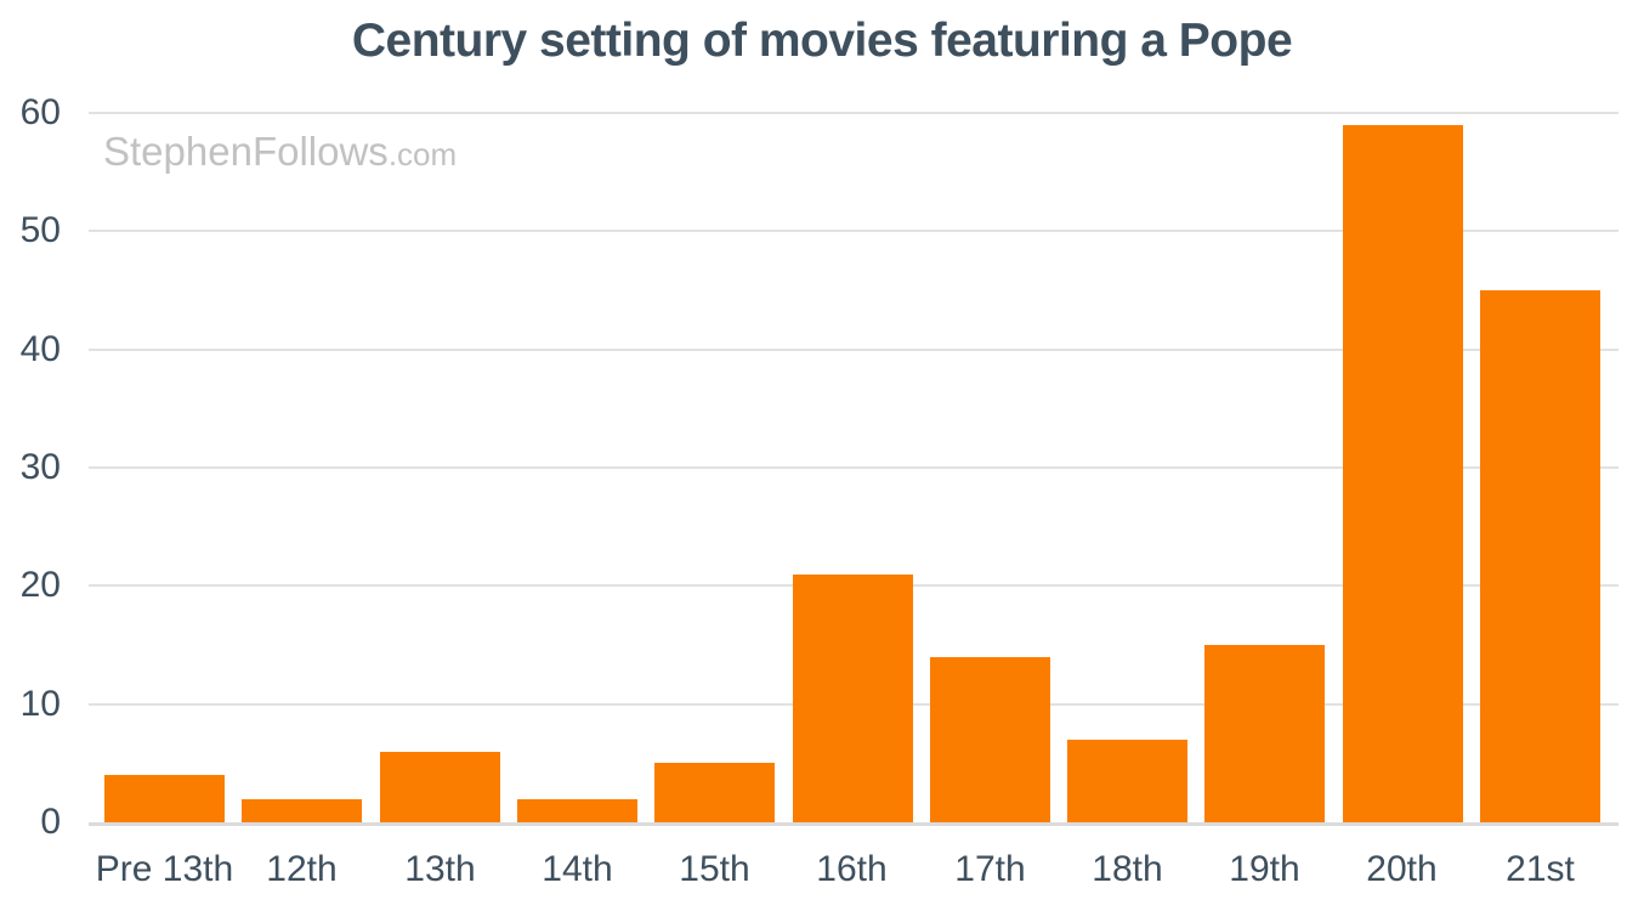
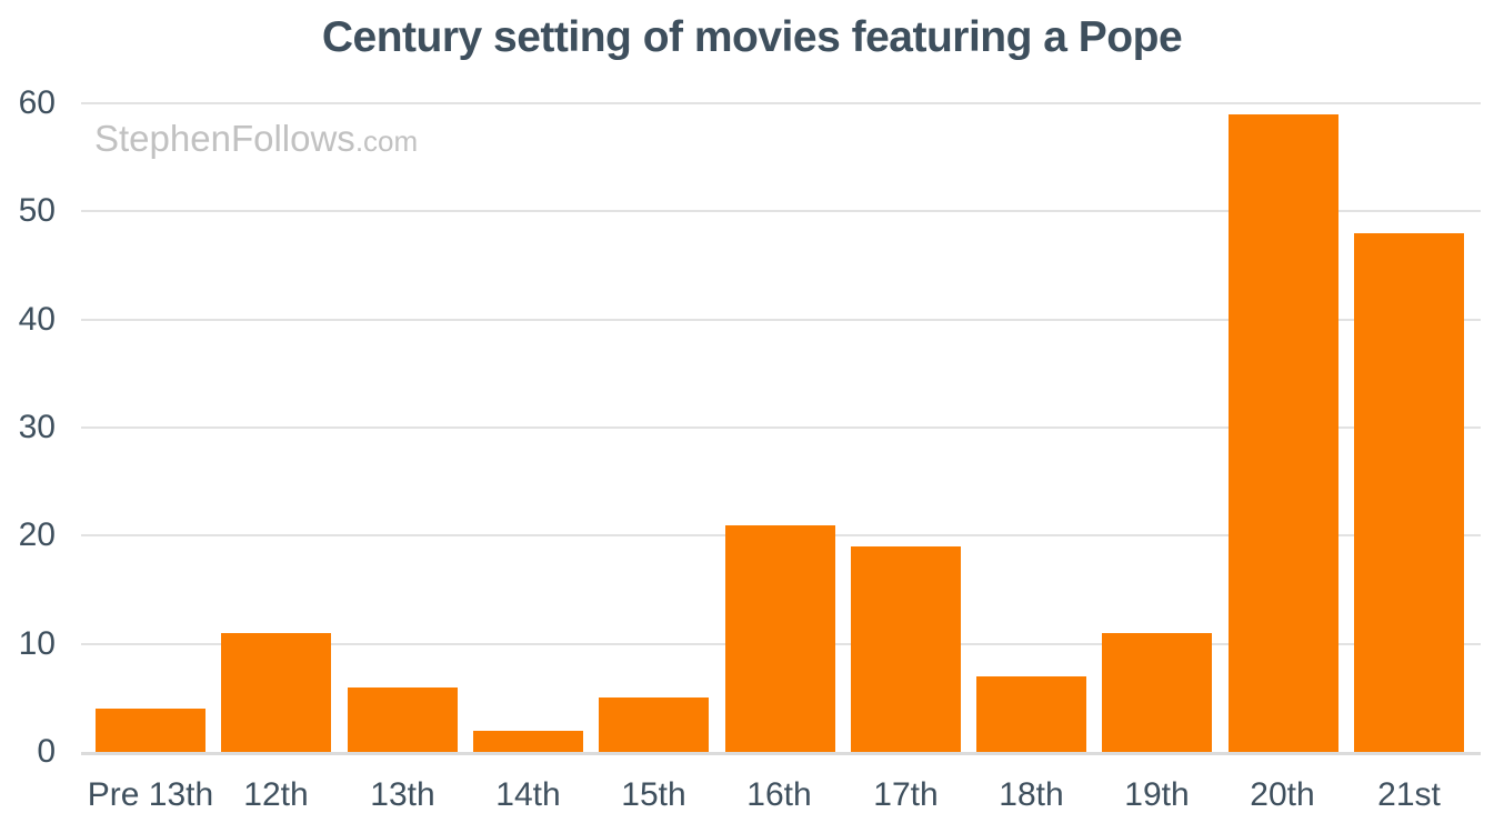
12th: 2 -> 11
17th: 14 -> 19
19th: 15 -> 11
21st: 45 -> 48
